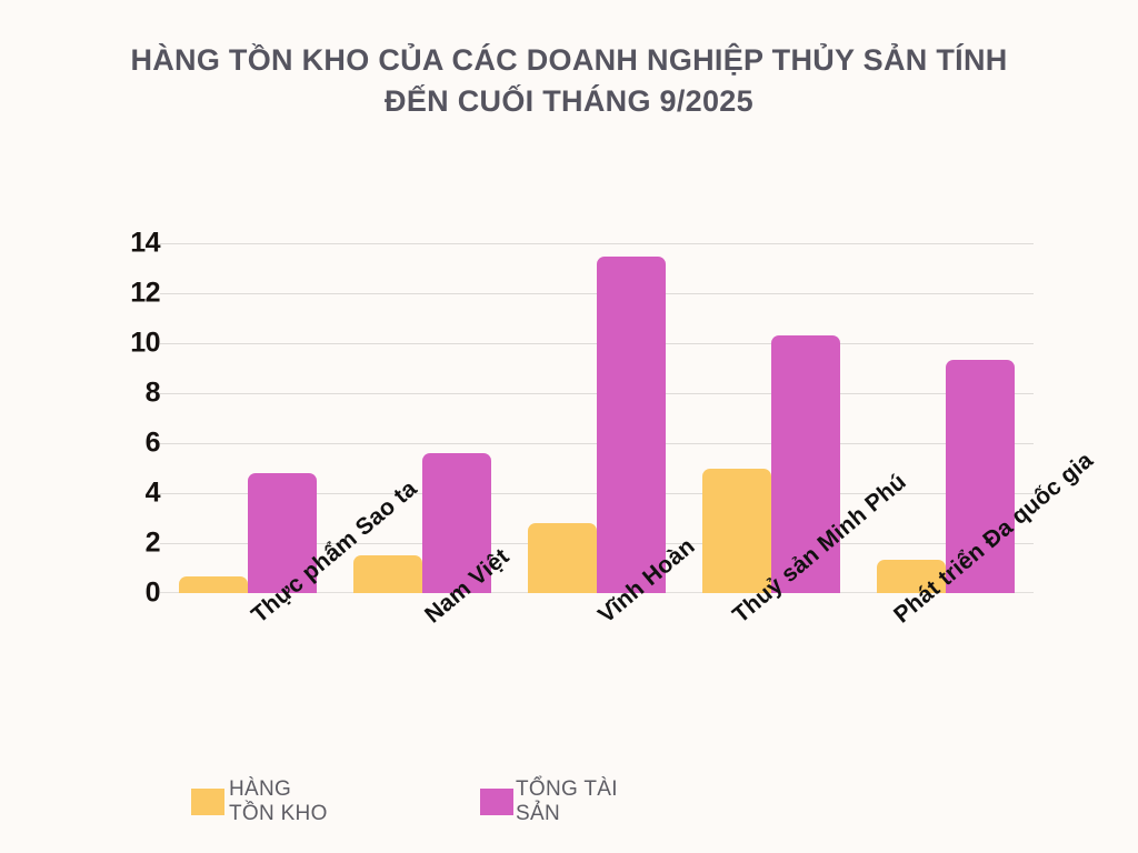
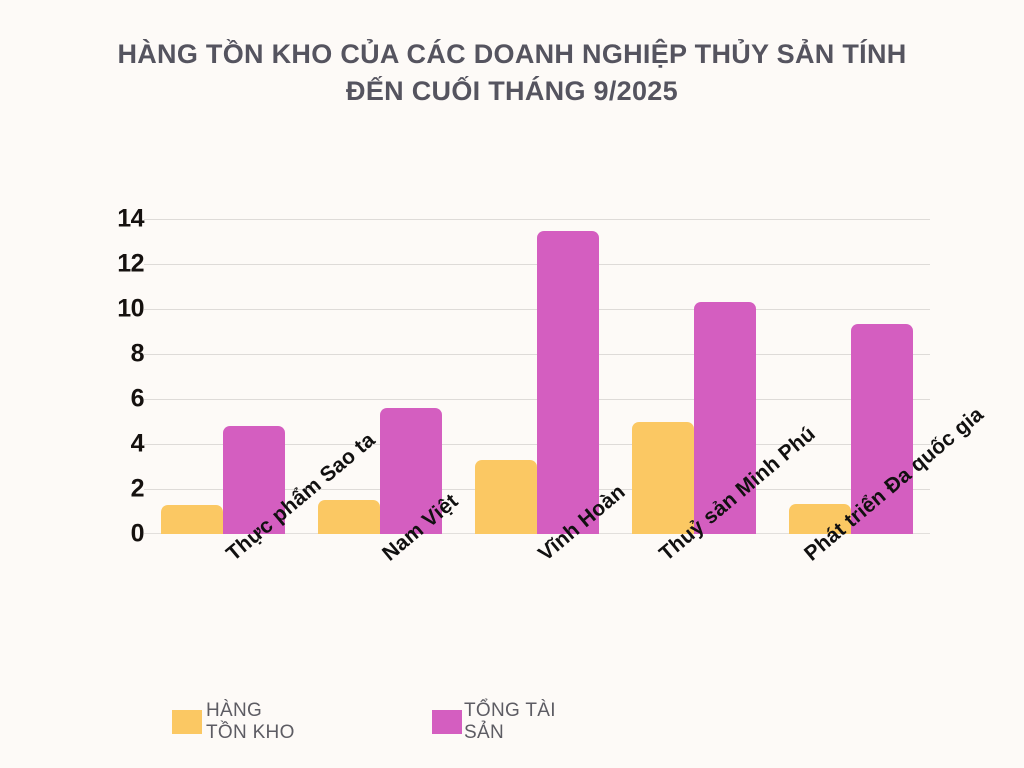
HÀNG TỒN KHO/Thực phẩm Sao ta: 0.7 -> 1.3
HÀNG TỒN KHO/Vĩnh Hoàn: 2.8 -> 3.3
